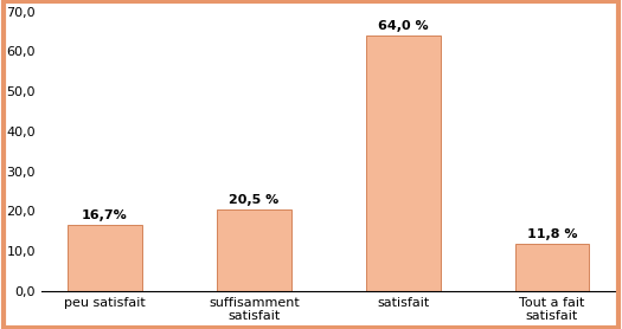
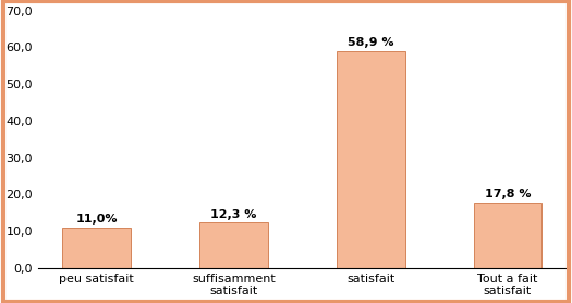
peu satisfait: 16,7% -> 11,0%
suffisamment satisfait: 20,5 -> 12,3
satisfait: 64,0 -> 58,9
Tout a fait satisfait: 11,8 -> 17,8
